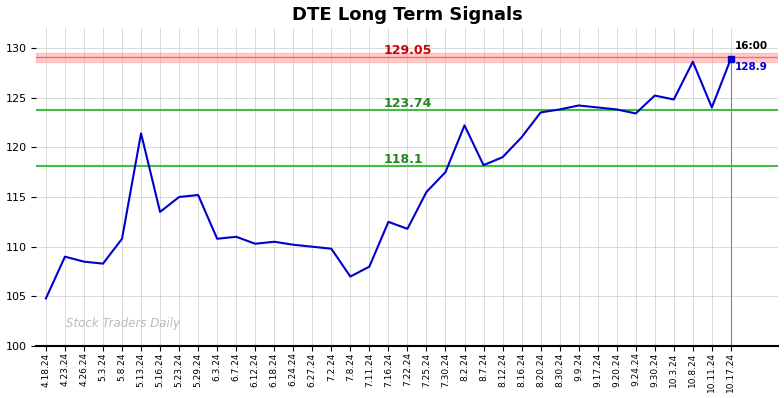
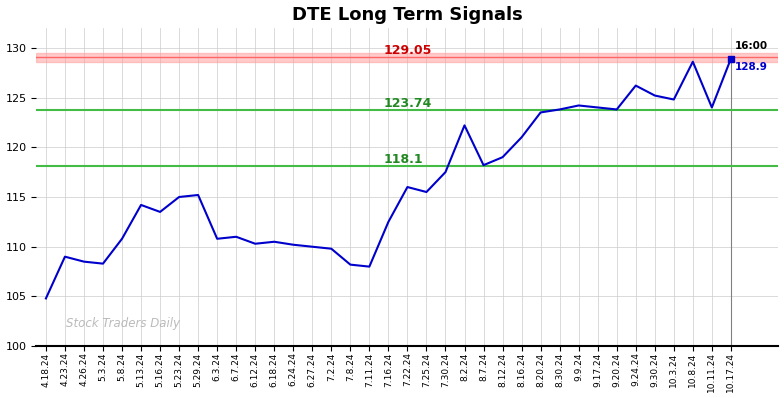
5.13.24: 121.4 -> 114.2
7.8.24: 107.0 -> 108.2
7.22.24: 111.8 -> 116.0
9.24.24: 123.4 -> 126.2
